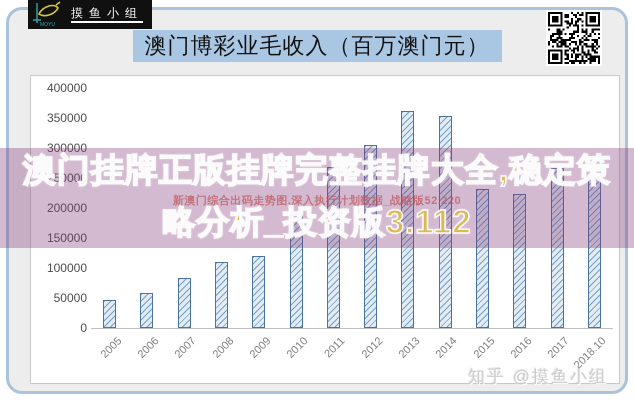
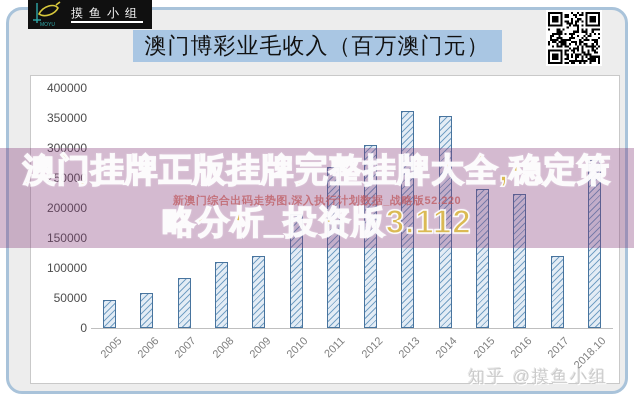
2017: 270000 -> 120000
2018.10: 250000 -> 280000
